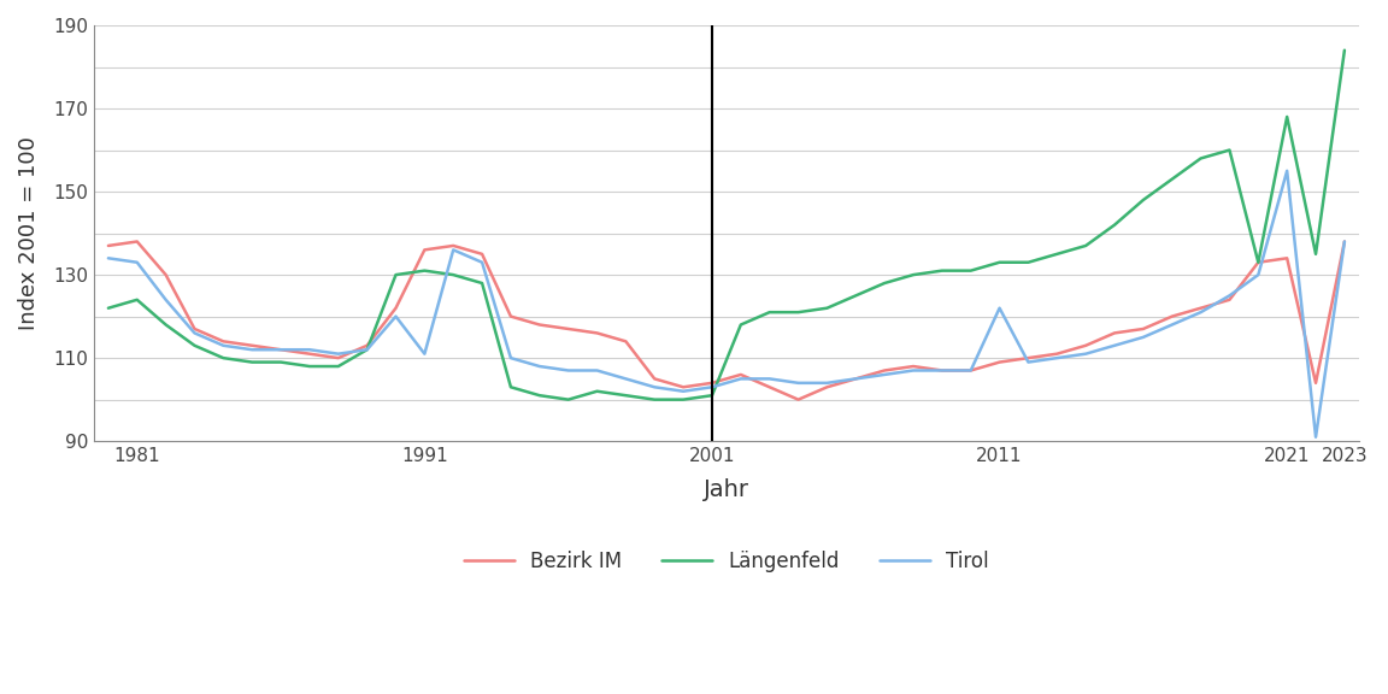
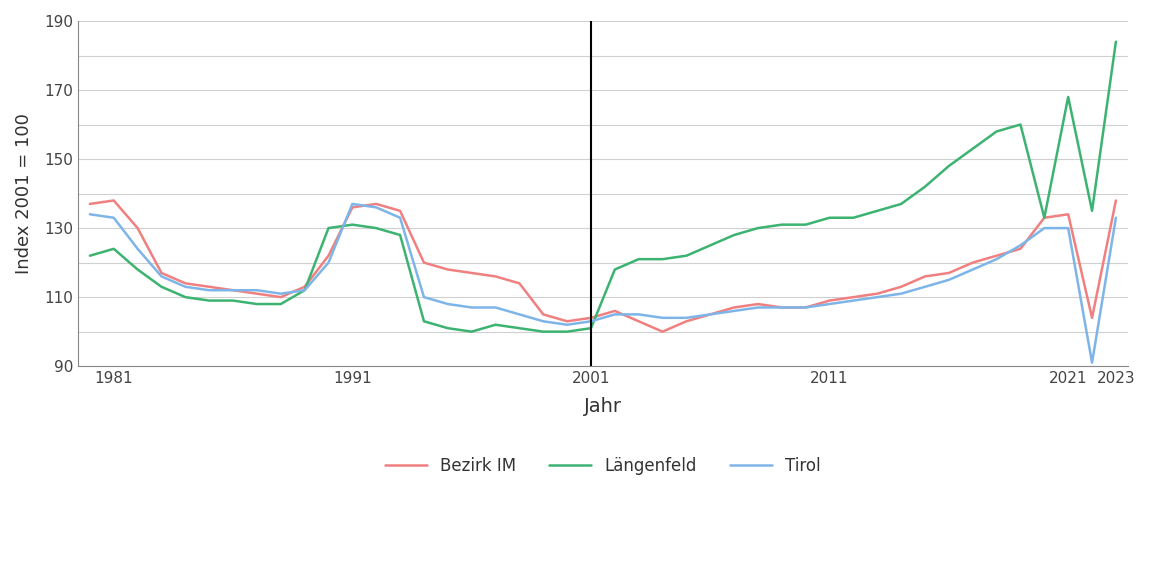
Tirol/1991: 111 -> 137
Tirol/2011: 122 -> 108
Tirol/2021: 155 -> 130
Tirol/2023: 138 -> 133
